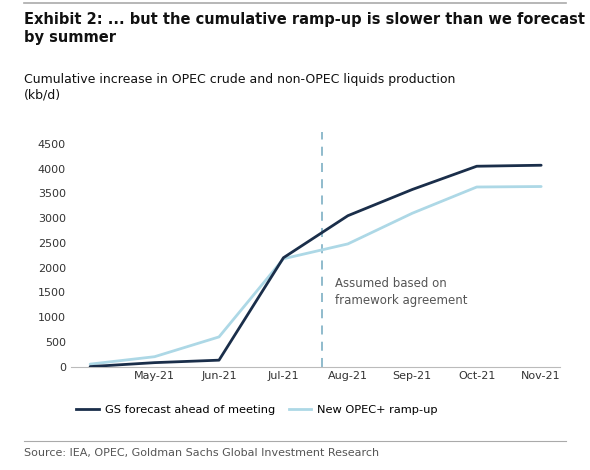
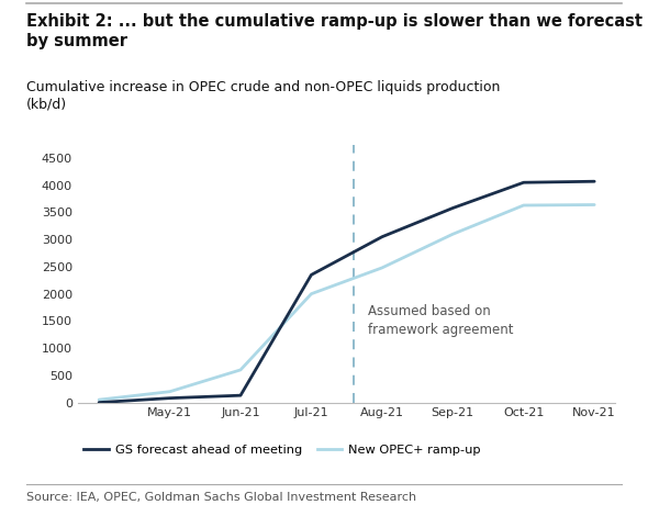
GS forecast ahead of meeting/Jul-21: 2200 -> 2350
New OPEC+ ramp-up/Jul-21: 2180 -> 2000
